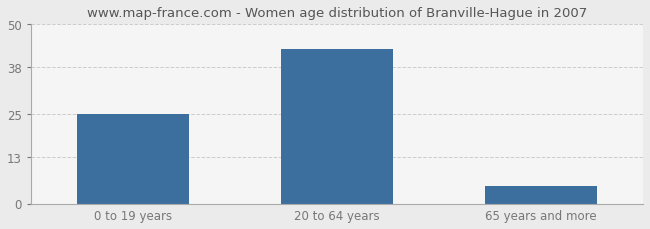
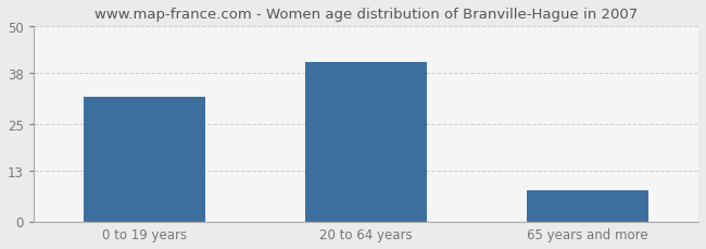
0 to 19 years: 25 -> 32
20 to 64 years: 43 -> 41
65 years and more: 5 -> 8
